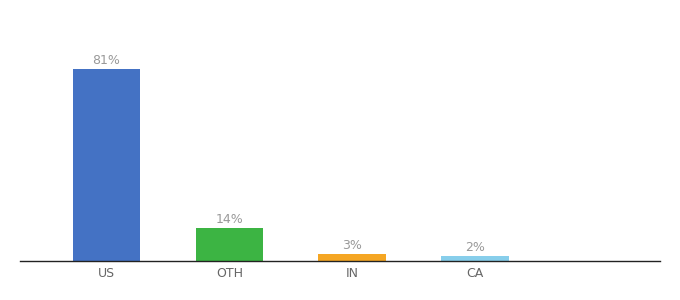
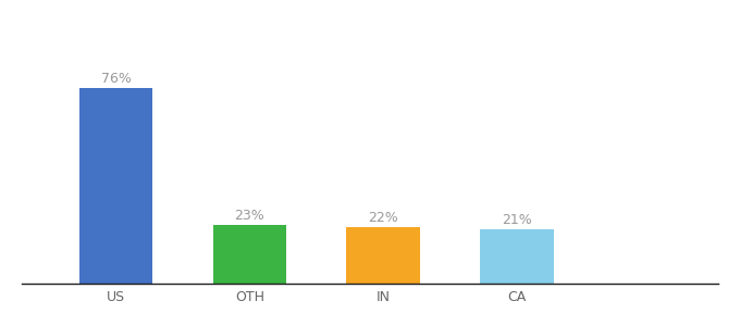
US: 81% -> 76%
OTH: 14% -> 23%
IN: 3% -> 22%
CA: 2% -> 21%
